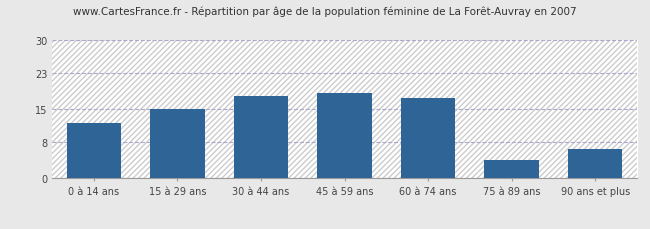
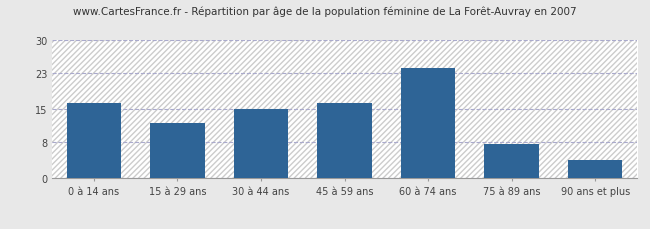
0 à 14 ans: 12.0 -> 16.5
15 à 29 ans: 15.0 -> 12.0
30 à 44 ans: 18.0 -> 15.0
45 à 59 ans: 18.5 -> 16.5
60 à 74 ans: 17.5 -> 24.0
75 à 89 ans: 4.0 -> 7.5
90 ans et plus: 6.5 -> 4.0
